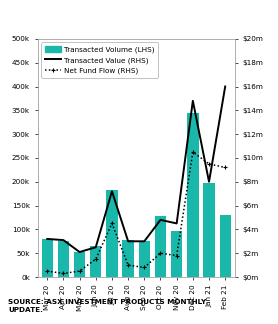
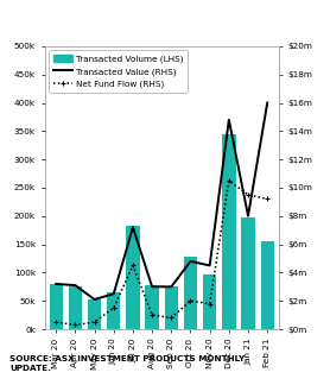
Transacted Volume (LHS)/Feb 21: 130k -> 155k
